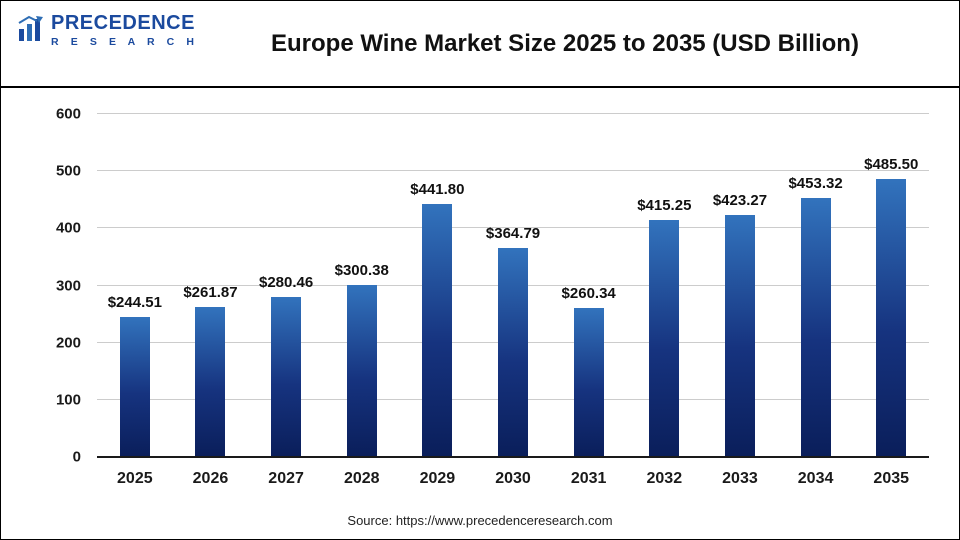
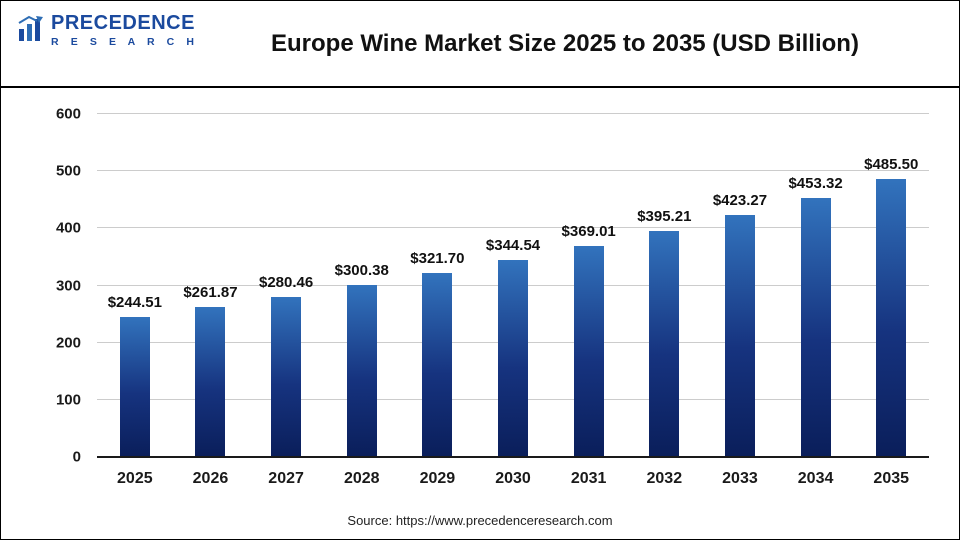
2029: $441.80 -> $321.70
2030: $364.79 -> $344.54
2031: $260.34 -> $369.01
2032: $415.25 -> $395.21
